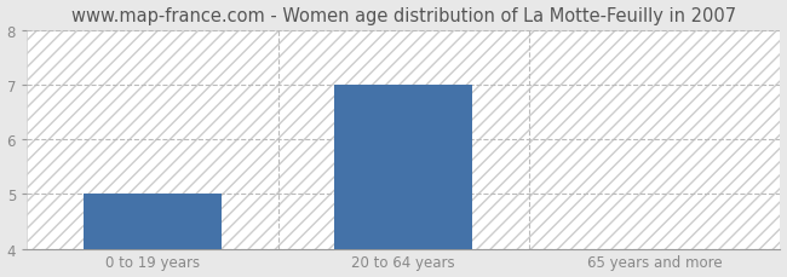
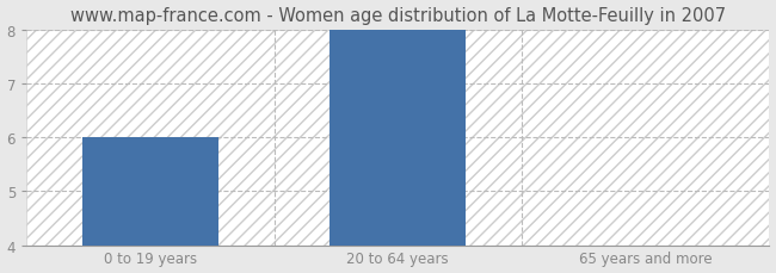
0 to 19 years: 5 -> 6
20 to 64 years: 7 -> 8
